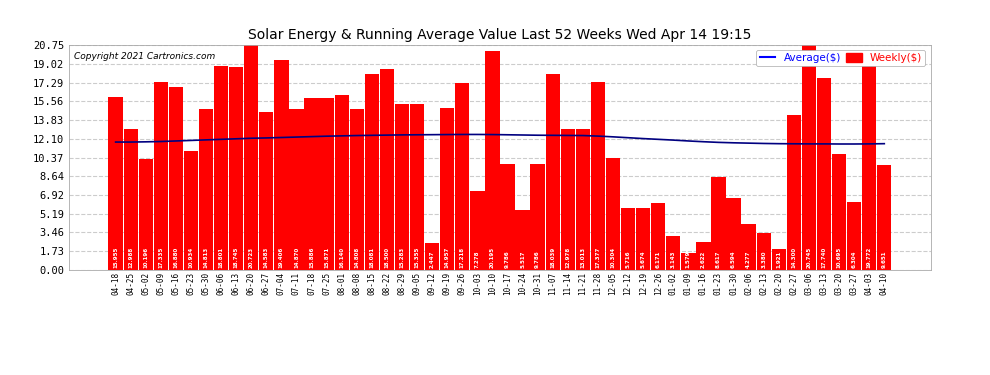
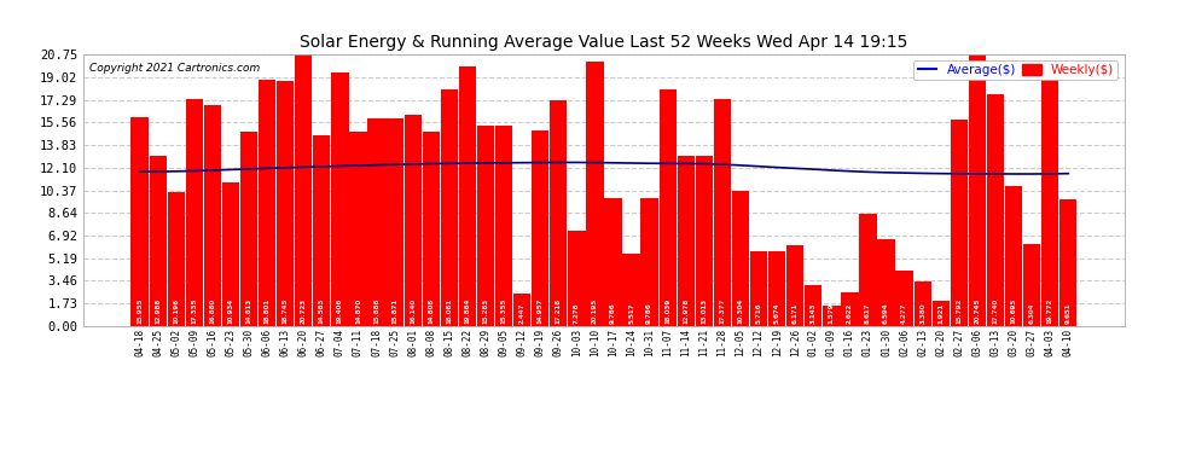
Weekly($)/08-22: 18.5 -> 19.9
Weekly($)/02-27: 14.3 -> 15.8
